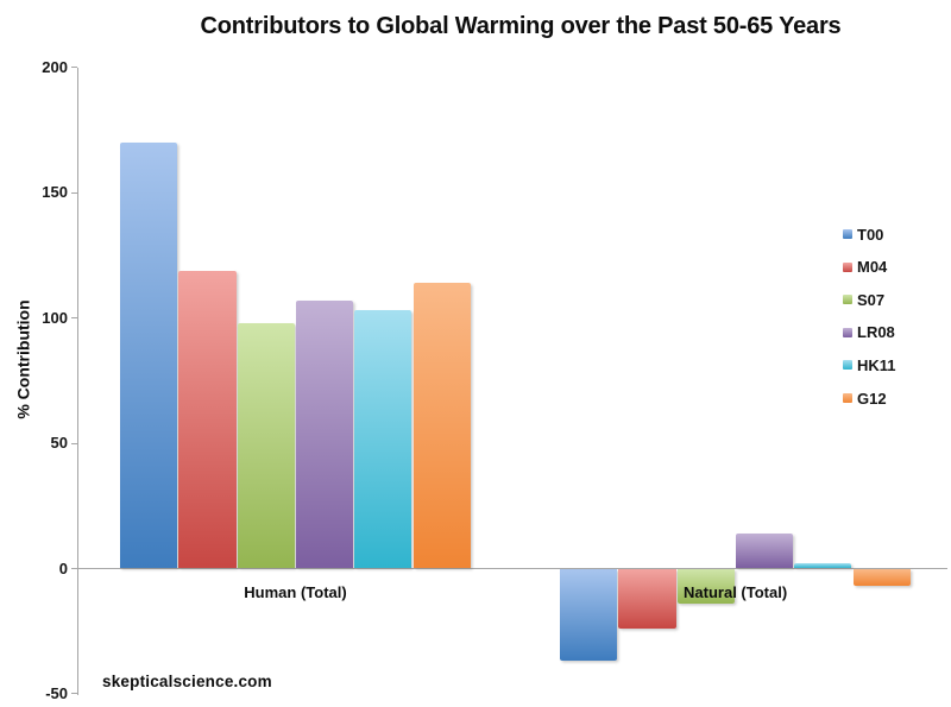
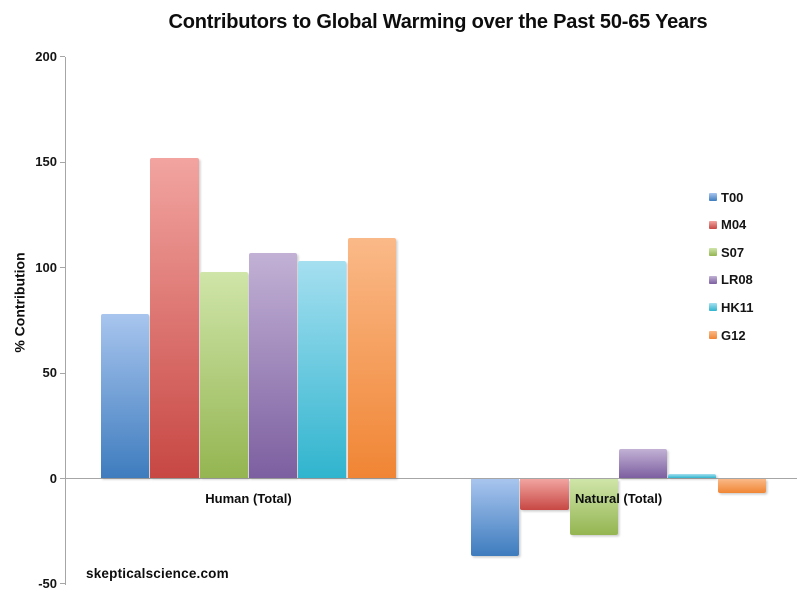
T00/Human (Total): 170 -> 78
M04/Human (Total): 119 -> 152
M04/Natural (Total): -24 -> -15
S07/Natural (Total): -14 -> -27
